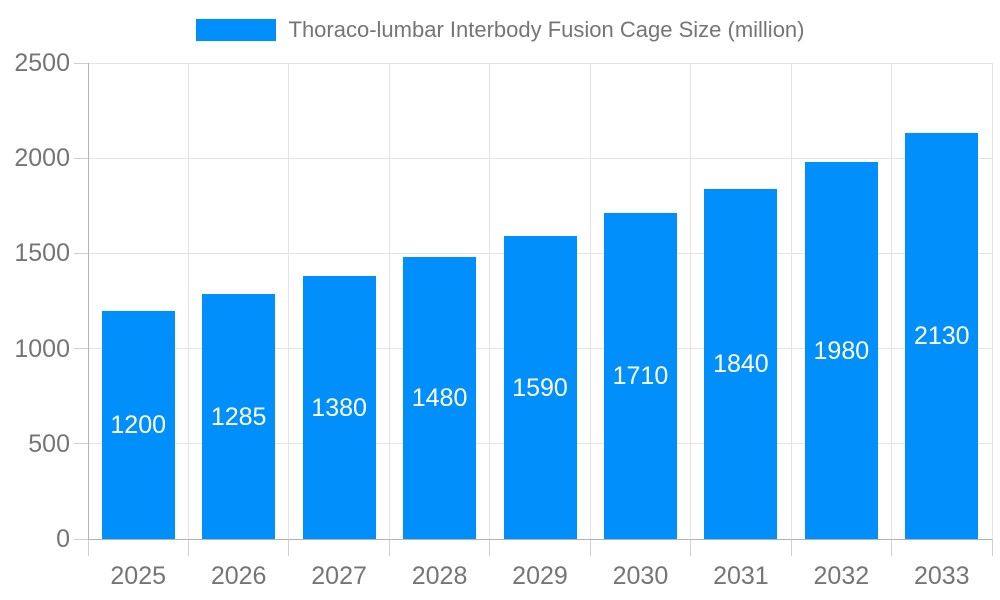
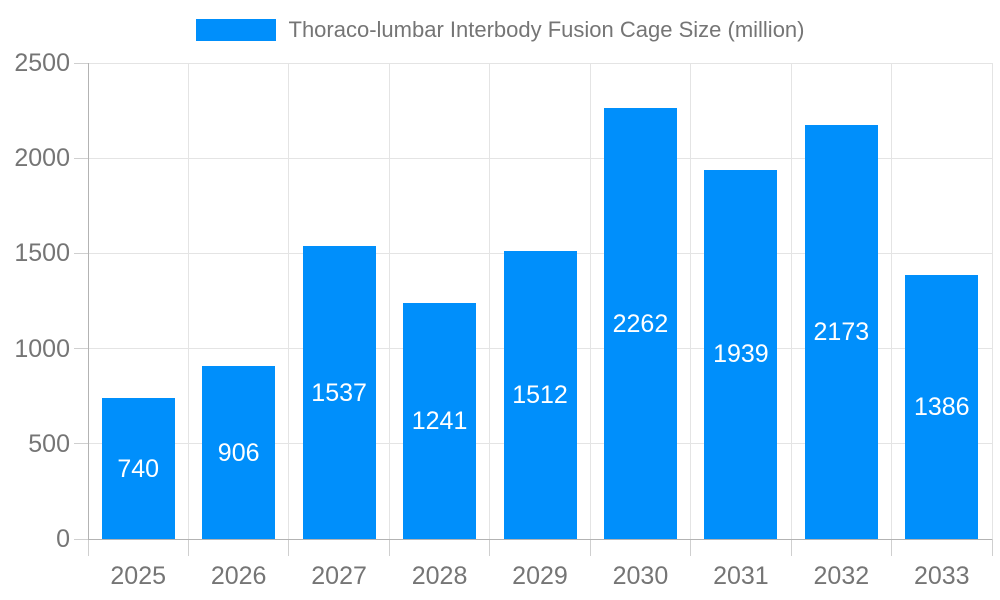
2025: 1200 -> 740
2026: 1285 -> 906
2027: 1380 -> 1537
2028: 1480 -> 1241
2029: 1590 -> 1512
2030: 1710 -> 2262
2031: 1840 -> 1939
2032: 1980 -> 2173
2033: 2130 -> 1386
